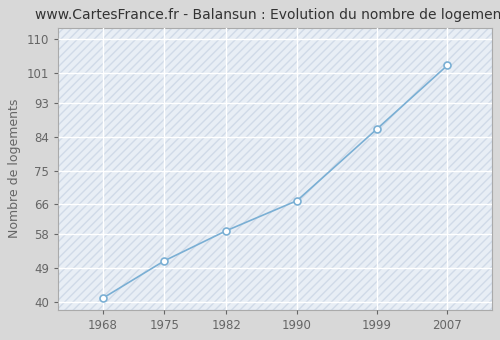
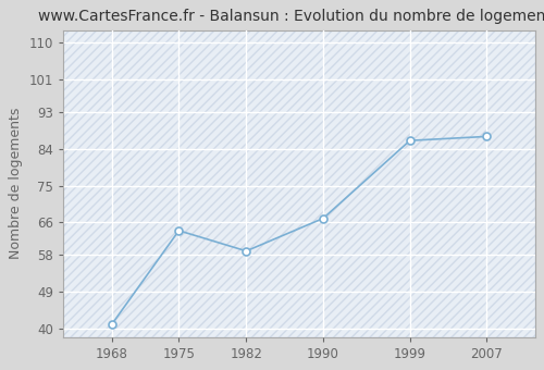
1975: 51 -> 64
2007: 103 -> 87
